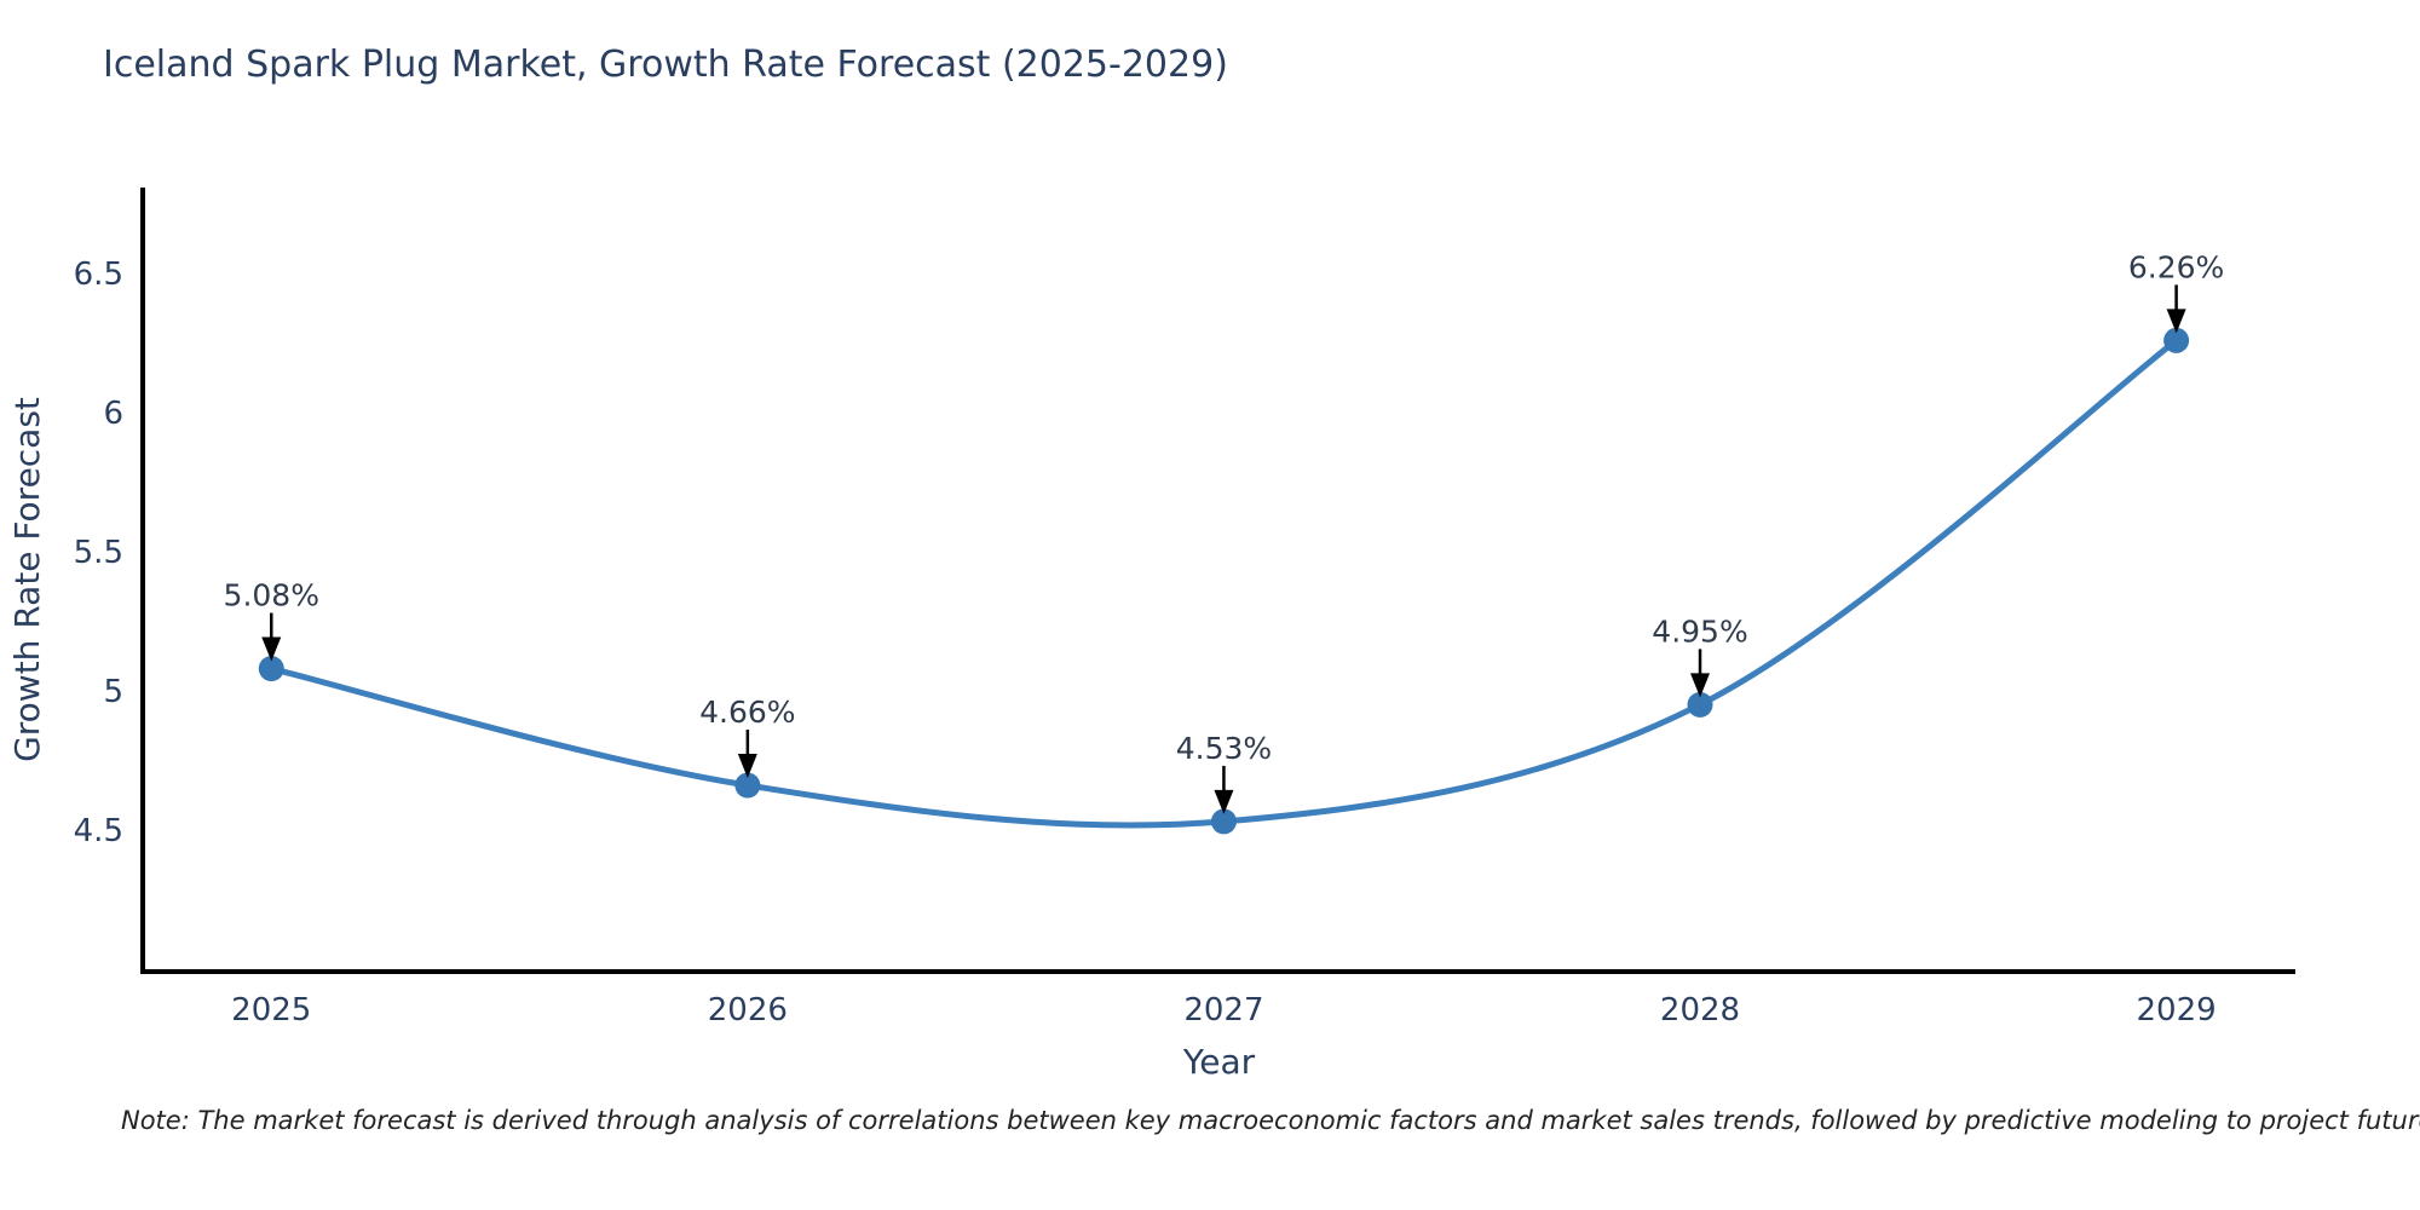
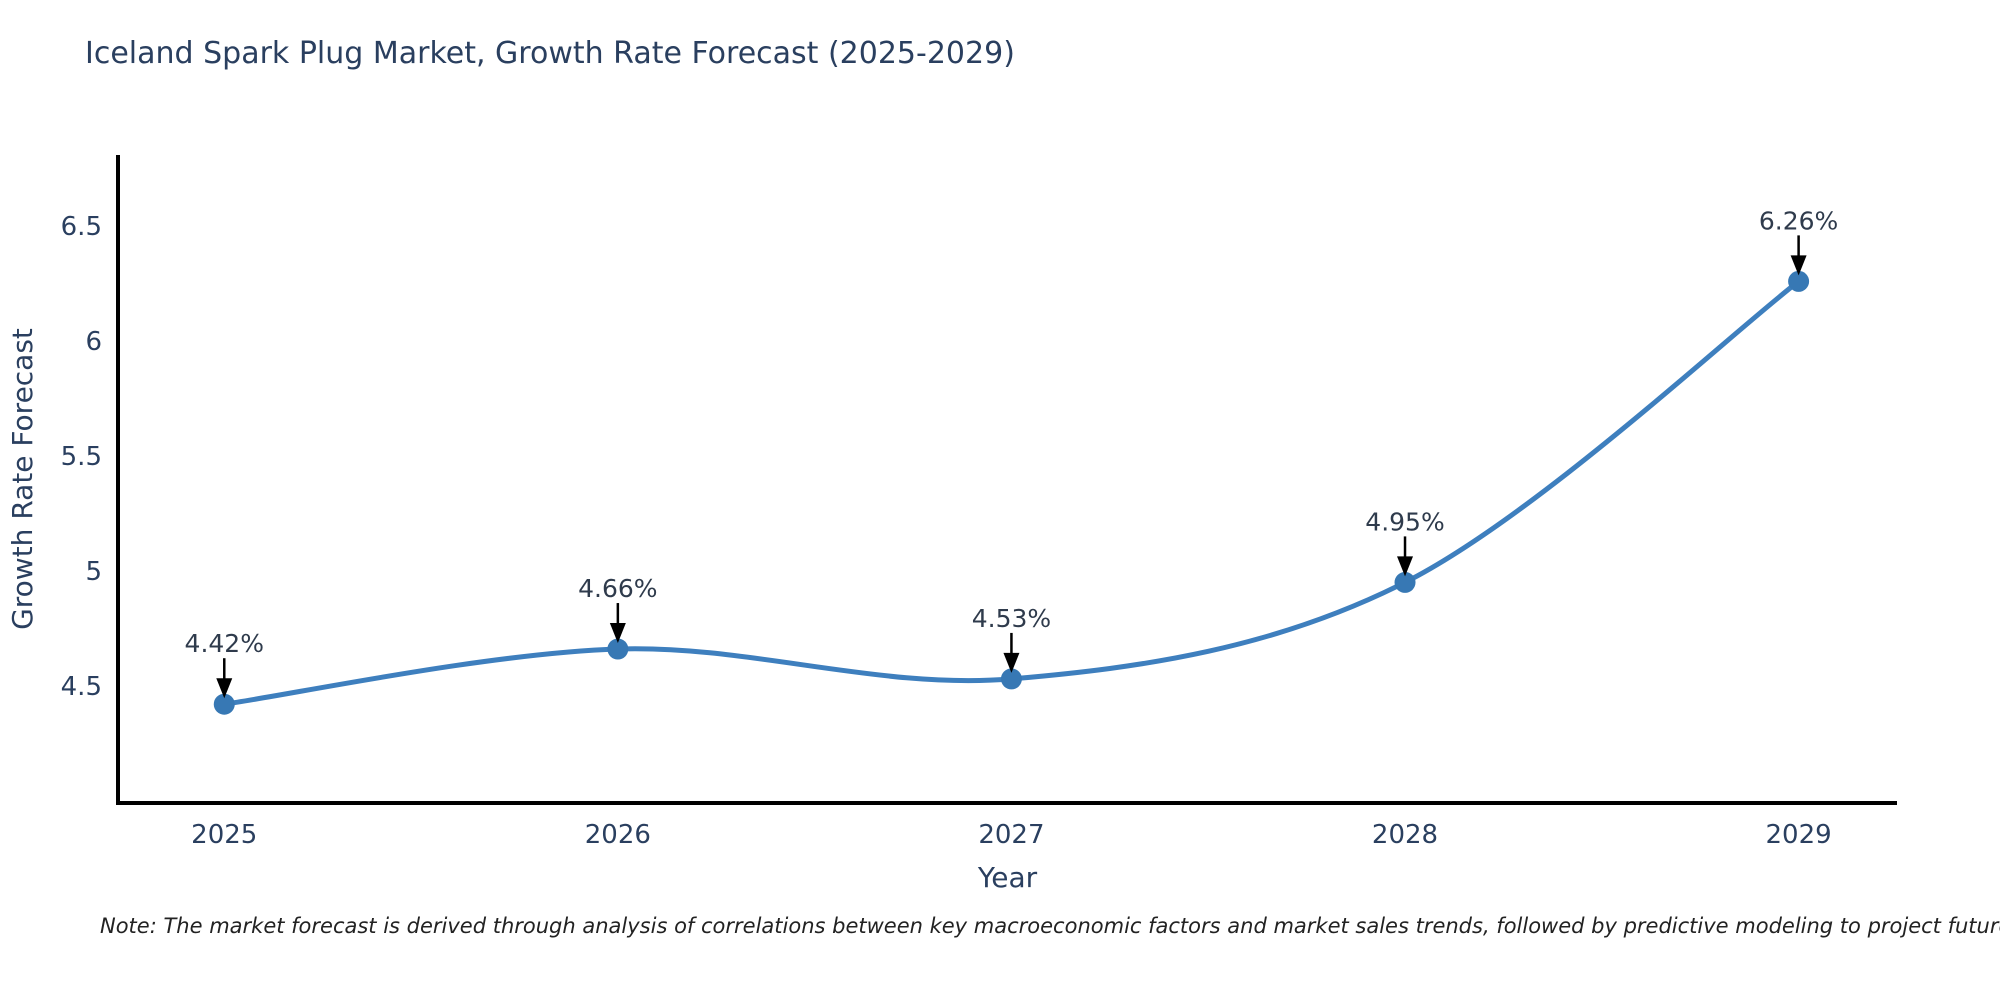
2025: 5.08% -> 4.42%
